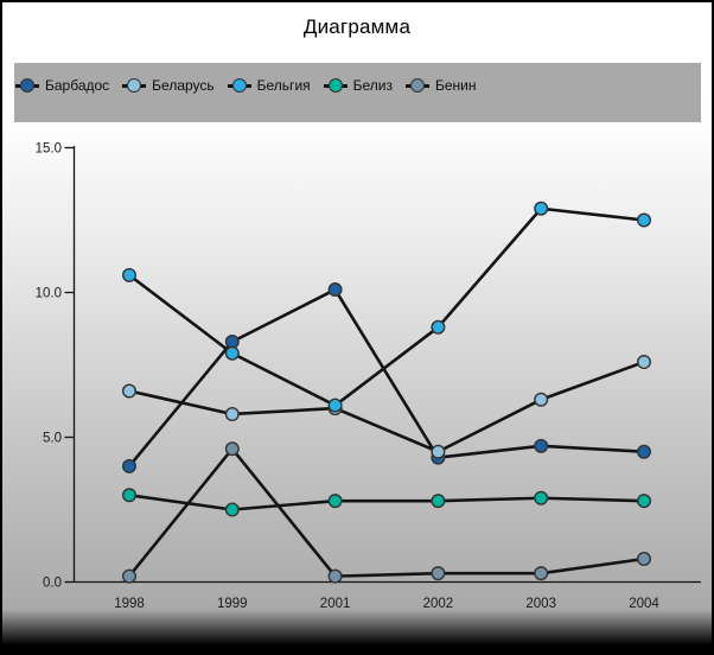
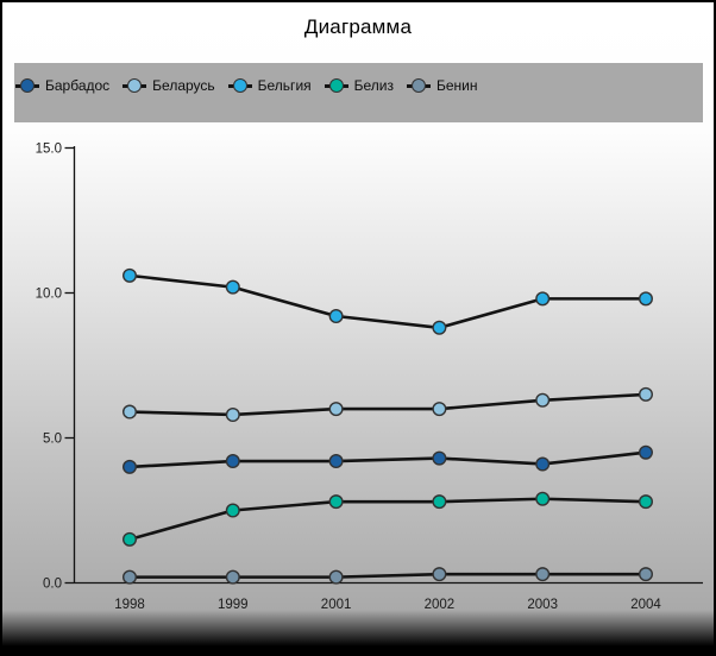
Беларусь/1998: 6.6 -> 5.9
Белиз/1998: 3.0 -> 1.5
Барбадос/1999: 8.3 -> 4.2
Бельгия/1999: 7.9 -> 10.2
Бенин/1999: 4.6 -> 0.2
Барбадос/2001: 10.1 -> 4.2
Бельгия/2001: 6.1 -> 9.2
Беларусь/2002: 4.5 -> 6.0
Барбадос/2003: 4.7 -> 4.1
Бельгия/2003: 12.9 -> 9.8
Беларусь/2004: 7.6 -> 6.5
Бельгия/2004: 12.5 -> 9.8
Бенин/2004: 0.8 -> 0.3
